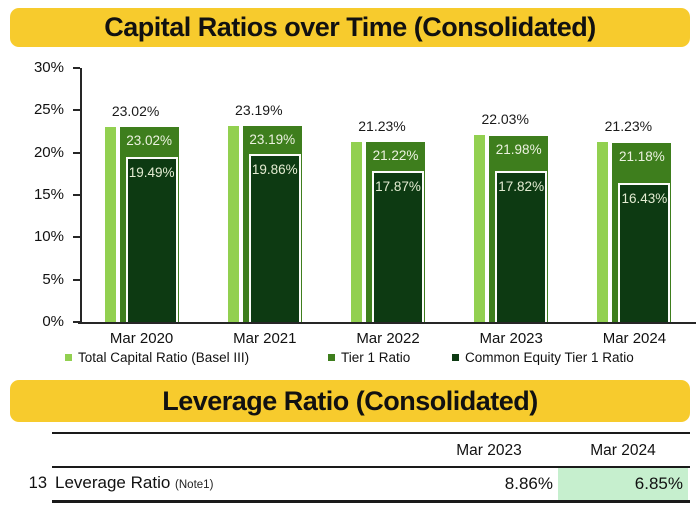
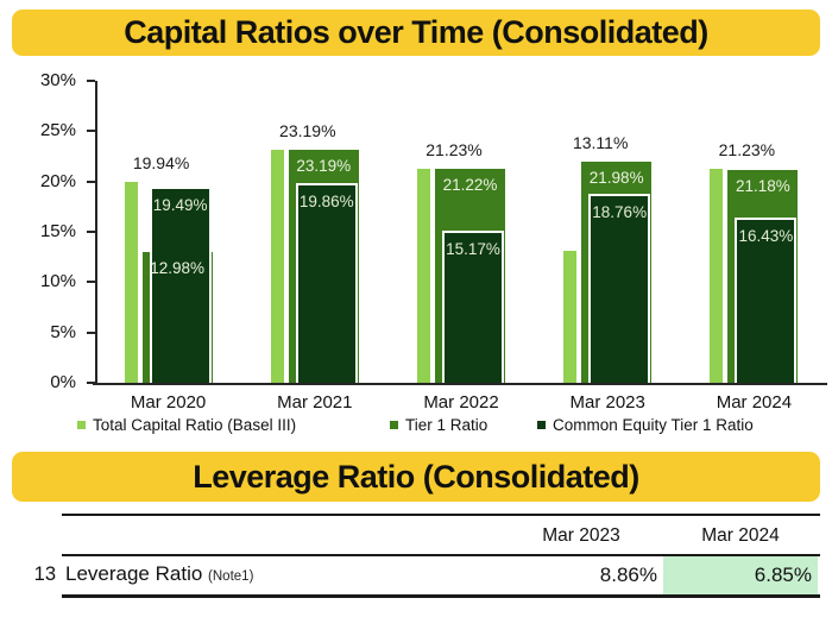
Total Capital Ratio (Basel III)/Mar 2020: 23.02% -> 19.94%
Tier 1 Ratio/Mar 2020: 23.02% -> 12.98%
Common Equity Tier 1 Ratio/Mar 2022: 17.87% -> 15.17%
Total Capital Ratio (Basel III)/Mar 2023: 22.03% -> 13.11%
Common Equity Tier 1 Ratio/Mar 2023: 17.82% -> 18.76%
